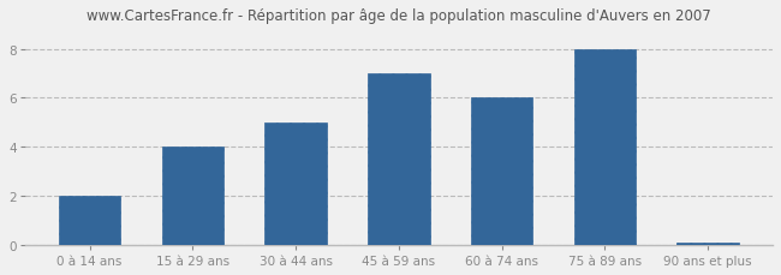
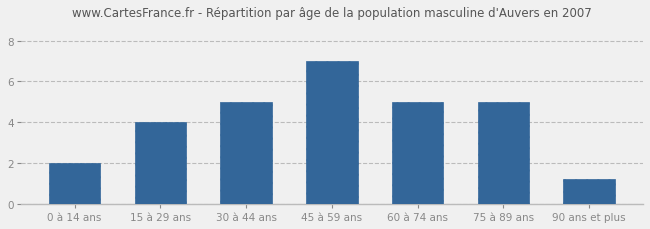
60 à 74 ans: 6.0 -> 5.0
75 à 89 ans: 8.0 -> 5.0
90 ans et plus: 0.1 -> 1.2
